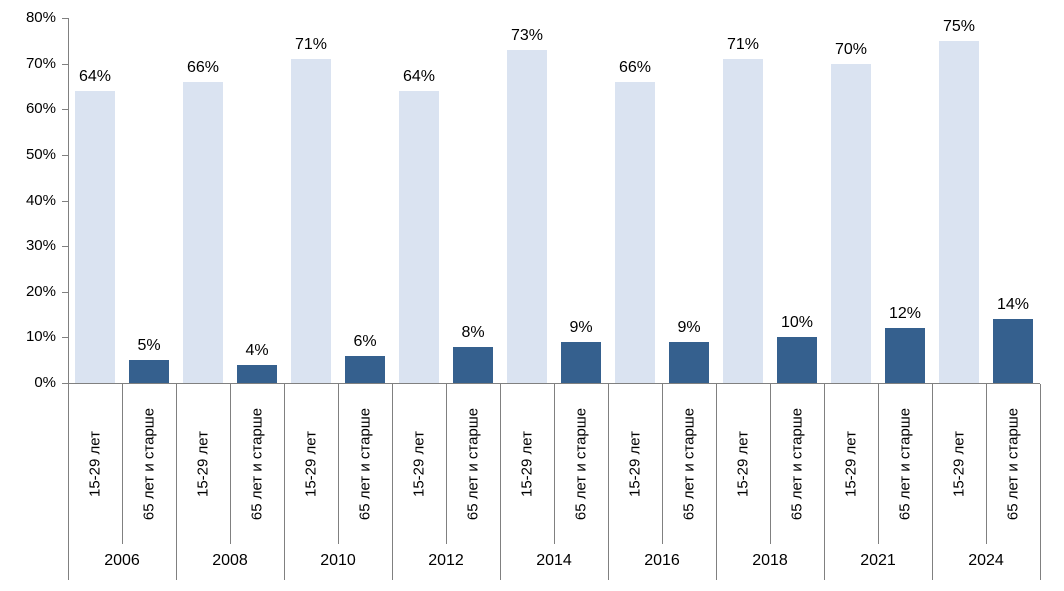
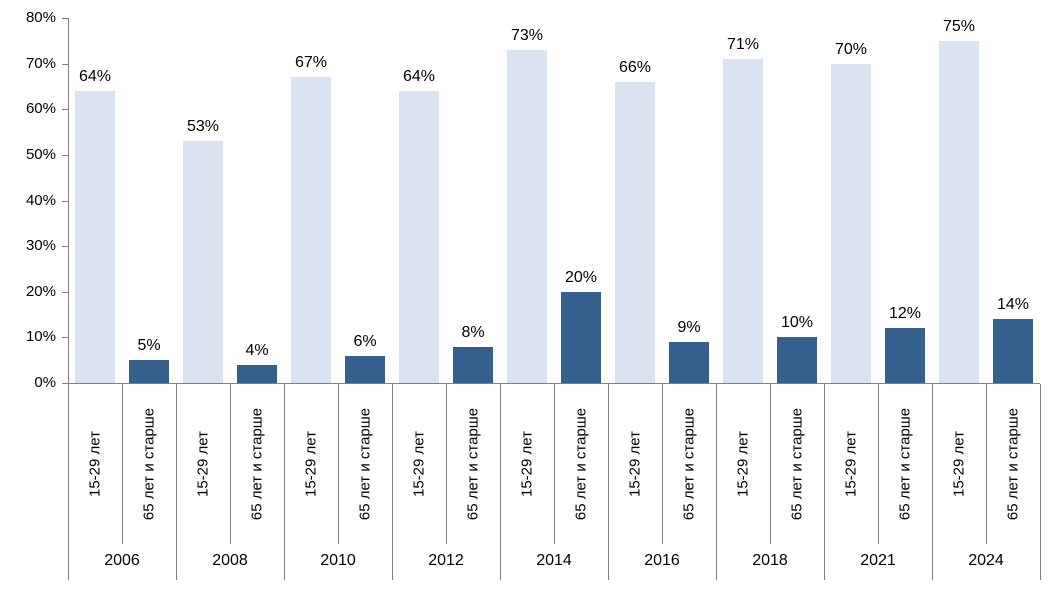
15-29 лет/2008: 66% -> 53%
15-29 лет/2010: 71% -> 67%
65 лет и старше/2014: 9% -> 20%
